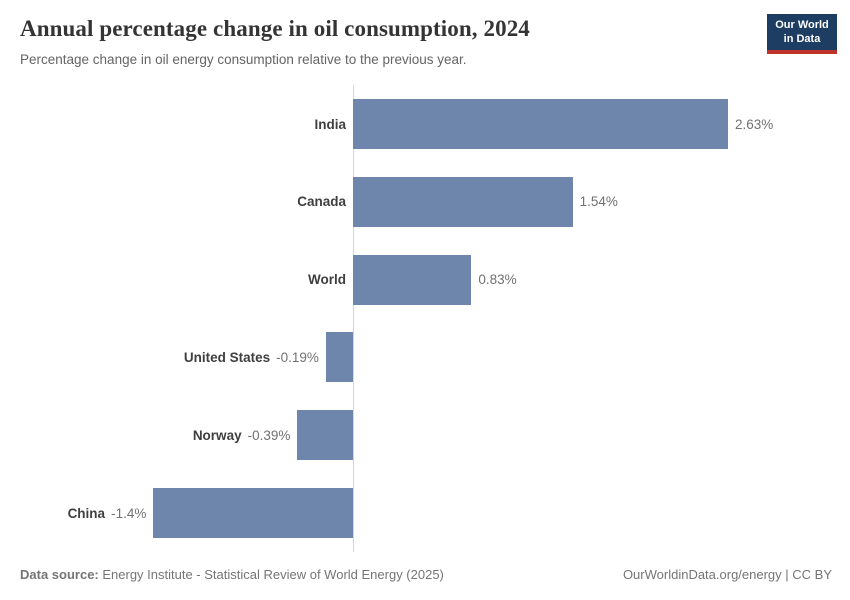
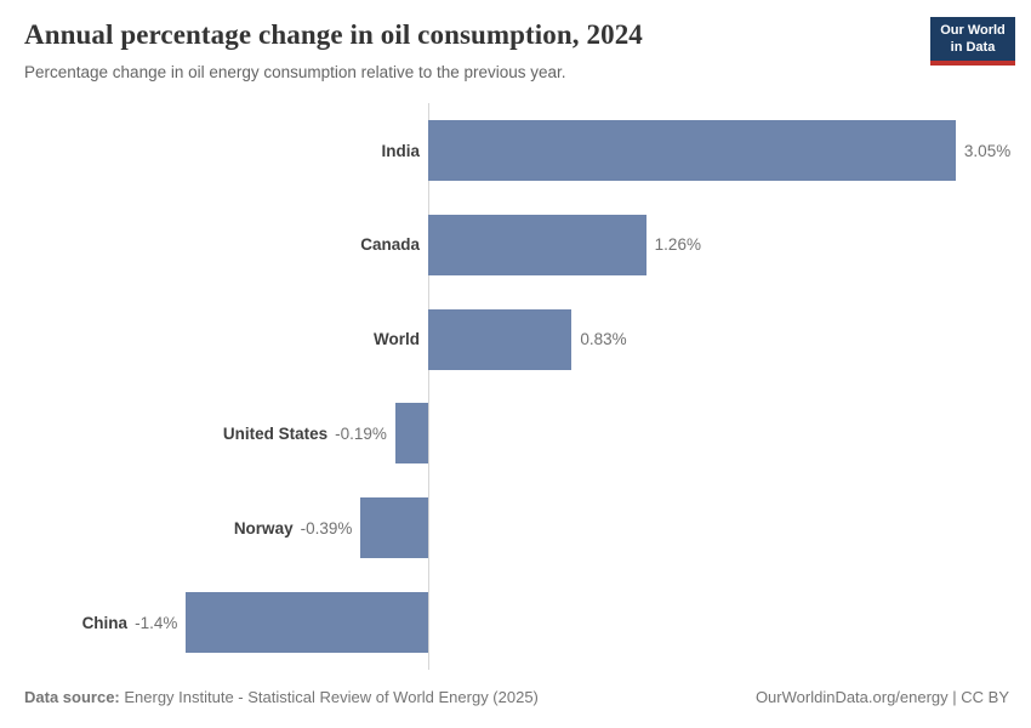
India: 2.63% -> 3.05%
Canada: 1.54% -> 1.26%
